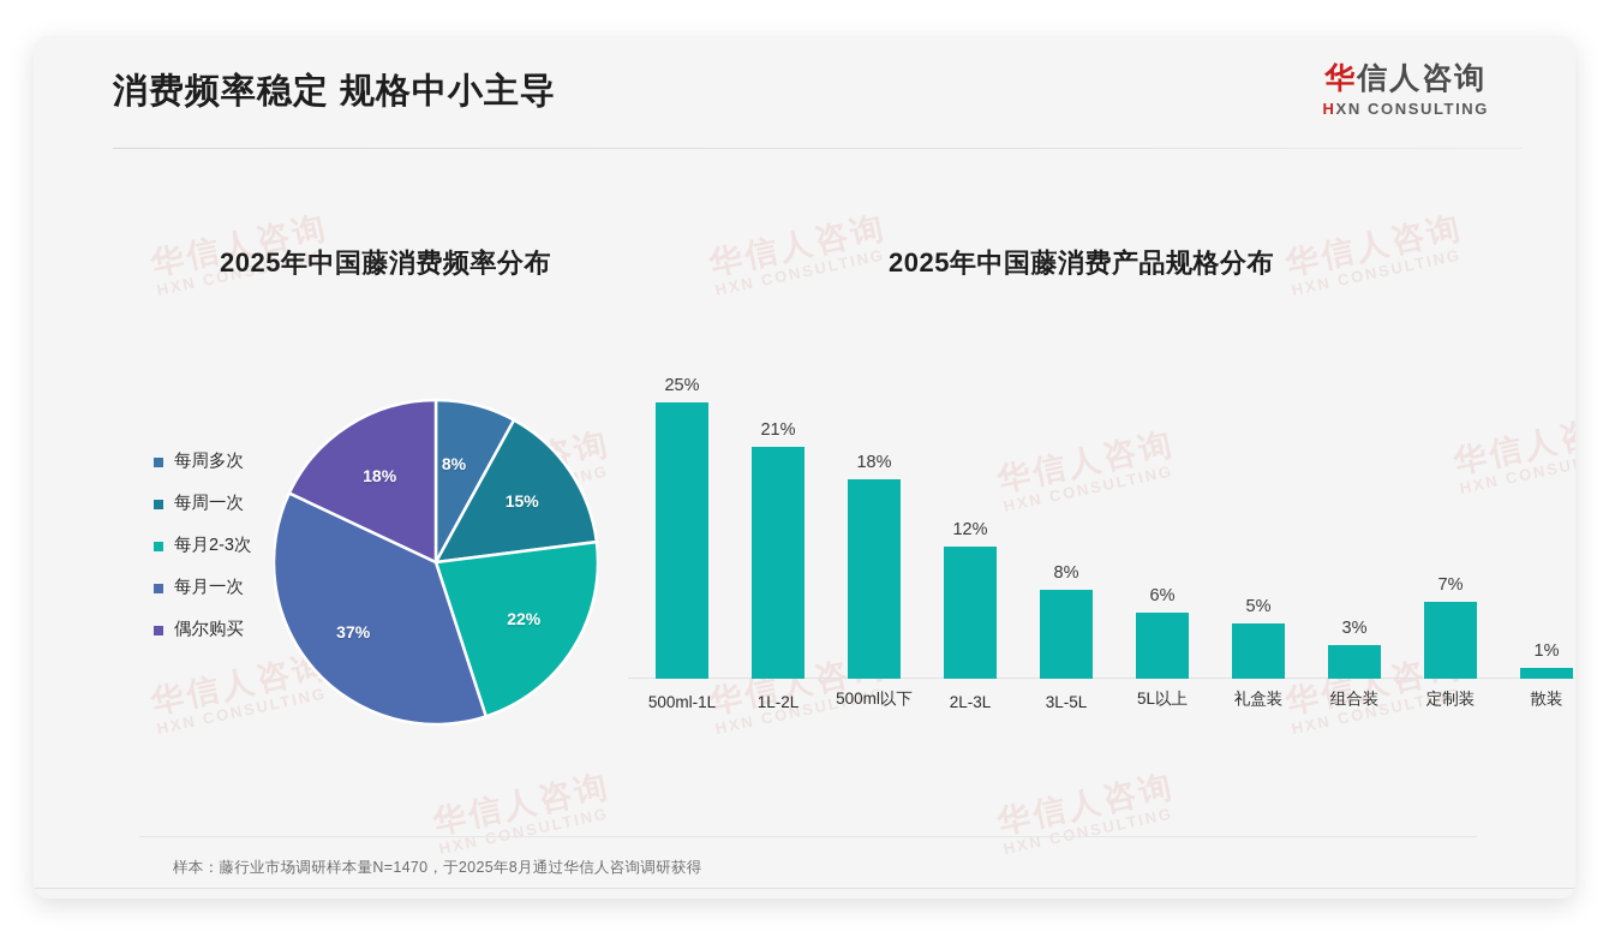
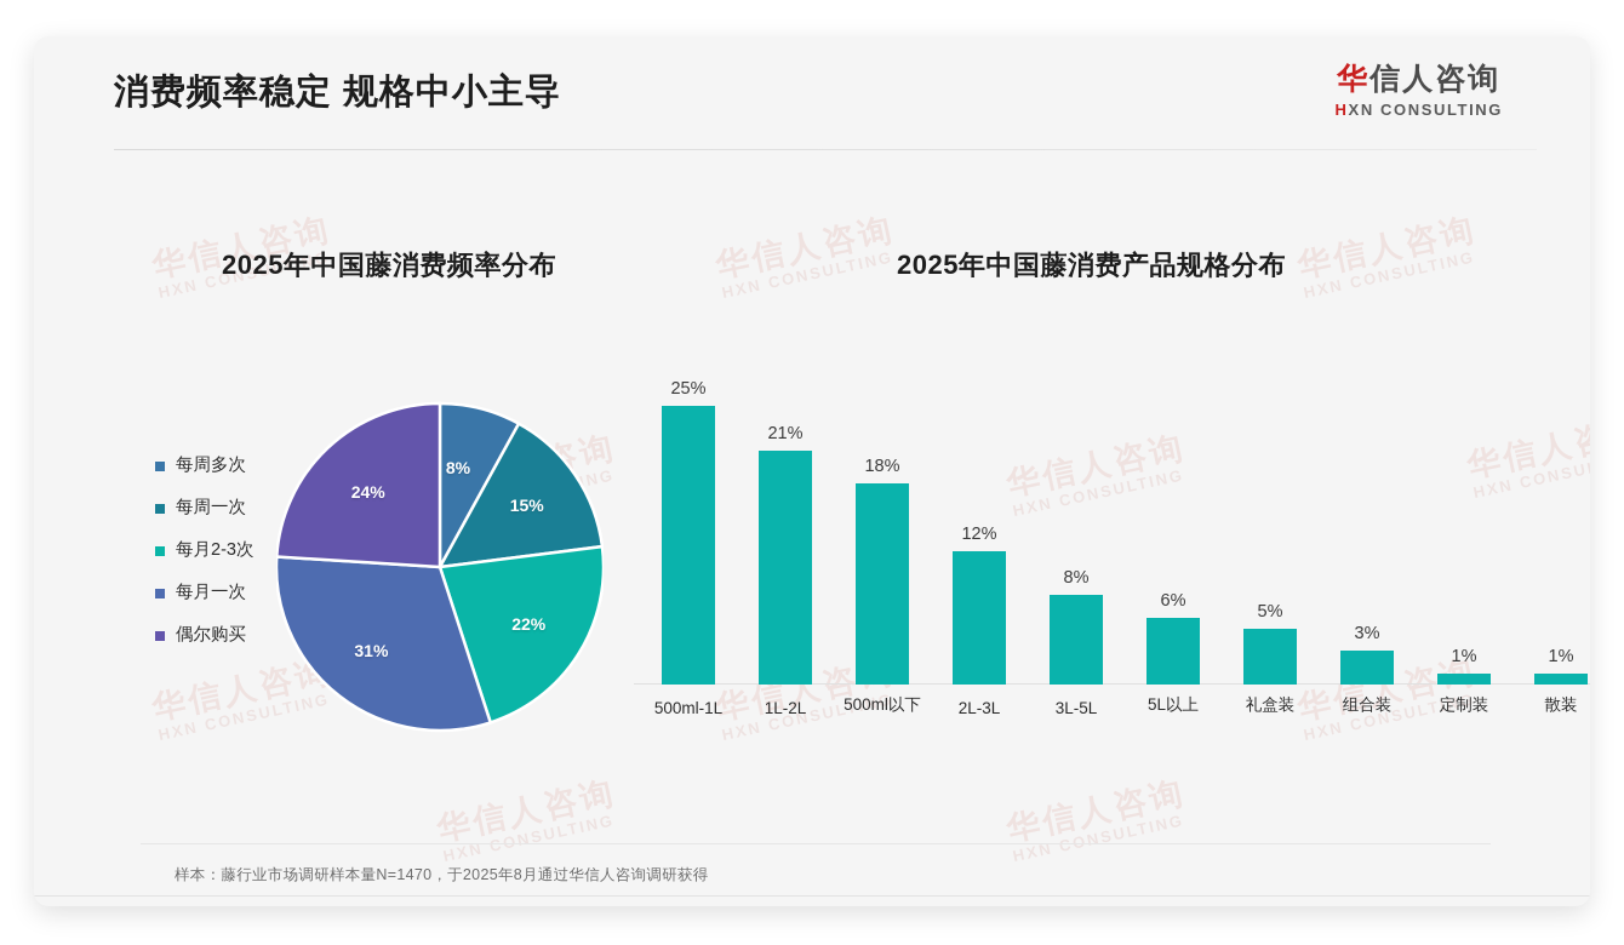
2025年中国藤消费频率分布/每月一次: 37% -> 31%
2025年中国藤消费频率分布/偶尔购买: 18% -> 24%
2025年中国藤消费产品规格分布/定制装: 7% -> 1%
